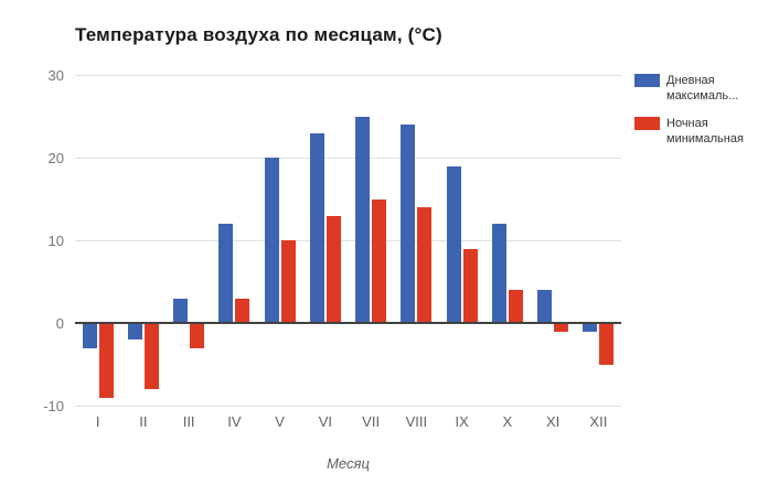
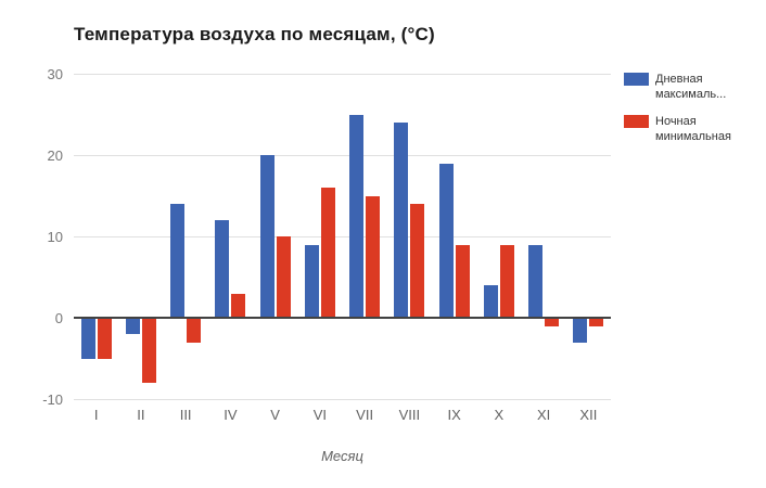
Дневная максималь.../I: -3 -> -5
Ночная минимальная/I: -9 -> -5
Дневная максималь.../III: 3 -> 14
Дневная максималь.../VI: 23 -> 9
Ночная минимальная/VI: 13 -> 16
Дневная максималь.../X: 12 -> 4
Ночная минимальная/X: 4 -> 9
Дневная максималь.../XI: 4 -> 9
Дневная максималь.../XII: -1 -> -3
Ночная минимальная/XII: -5 -> -1
